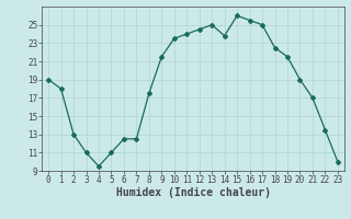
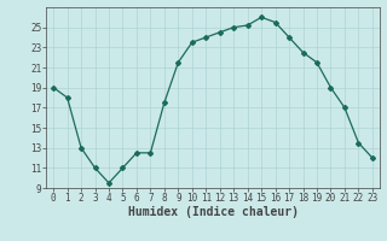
14: 23.8 -> 25.2
17: 25.0 -> 24.0
23: 10.0 -> 12.0
